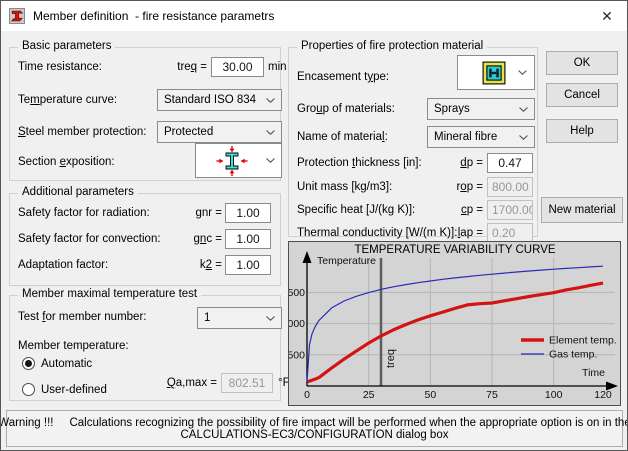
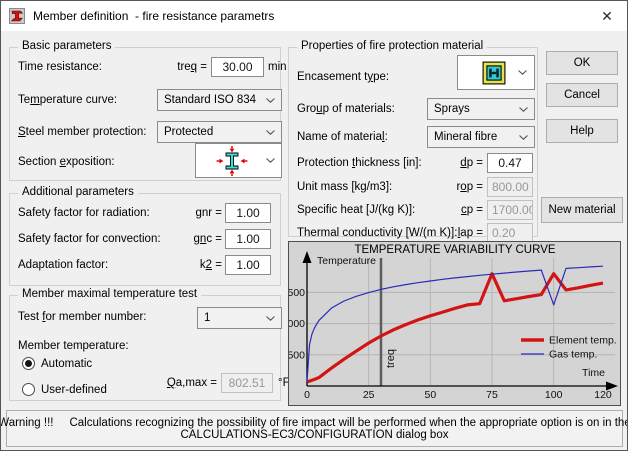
Element temp./75: 1300 -> 1800
Element temp./100: 1500 -> 1800
Gas temp./100: 1900 -> 1300
